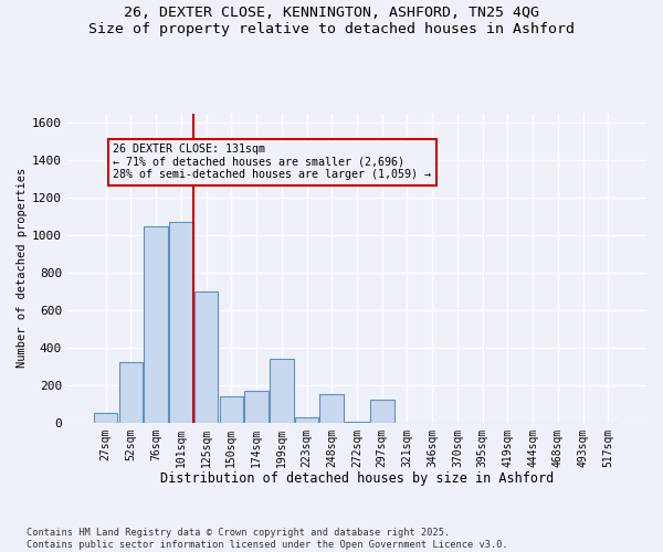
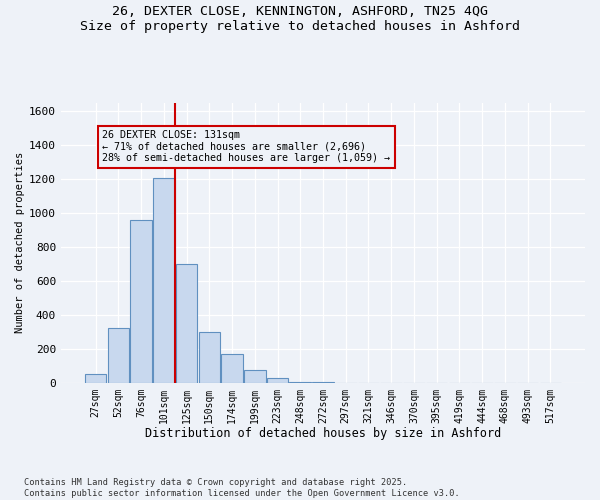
76sqm: 1050 -> 960
101sqm: 1070 -> 1210
150sqm: 140 -> 300
199sqm: 340 -> 80
248sqm: 150 -> 0
297sqm: 120 -> 0
